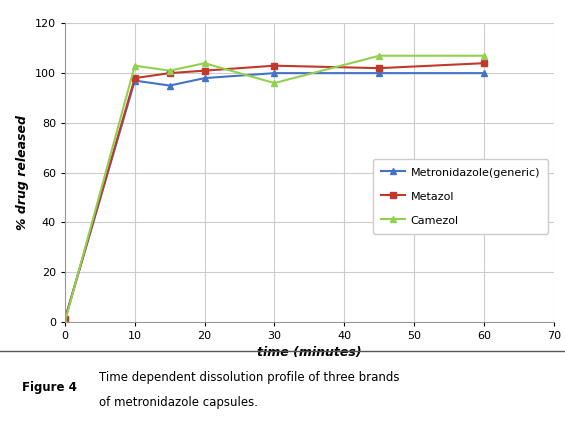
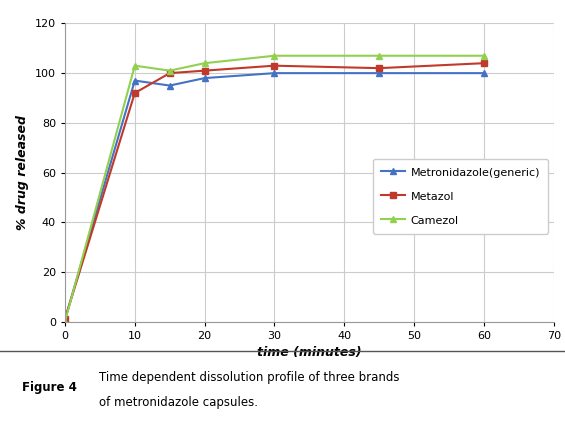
Metazol/10: 98 -> 92
Camezol/30: 96 -> 107
